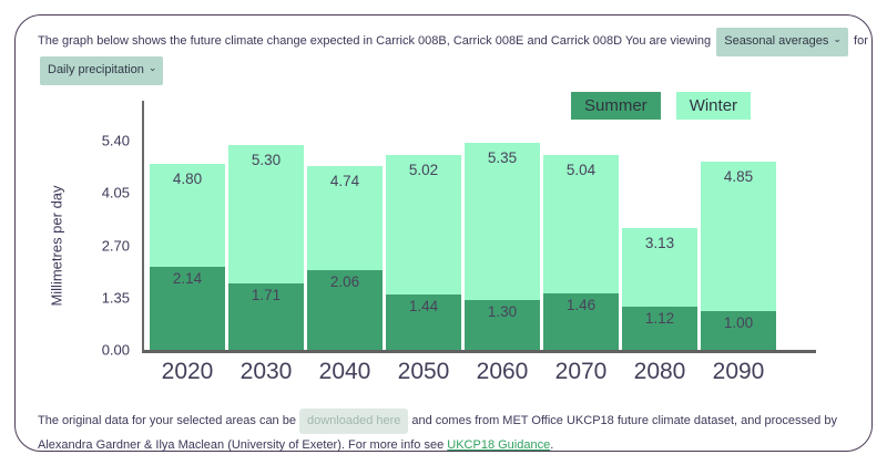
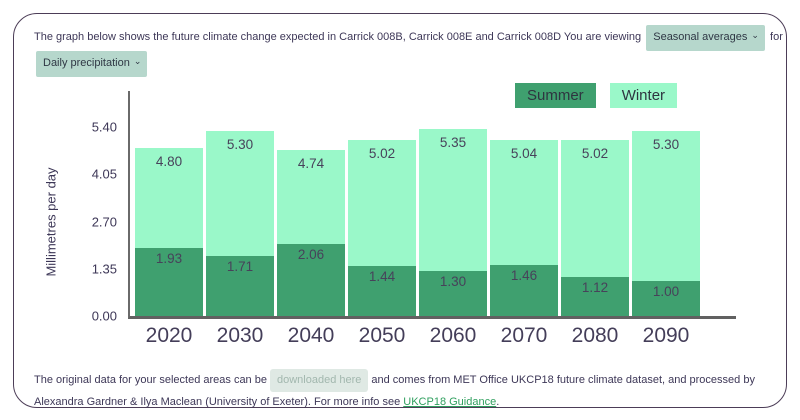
Summer/2020: 2.14 -> 1.93
Winter/2080: 3.13 -> 5.02
Winter/2090: 4.85 -> 5.30
